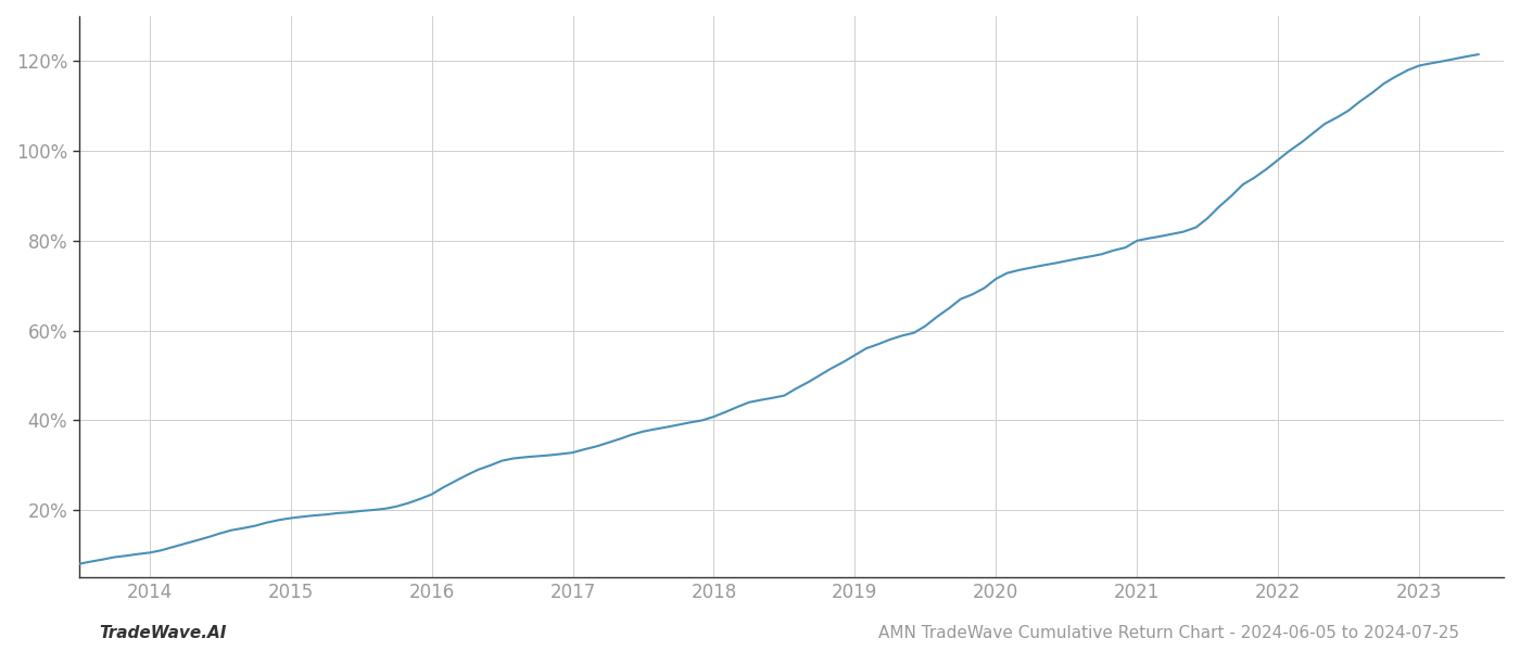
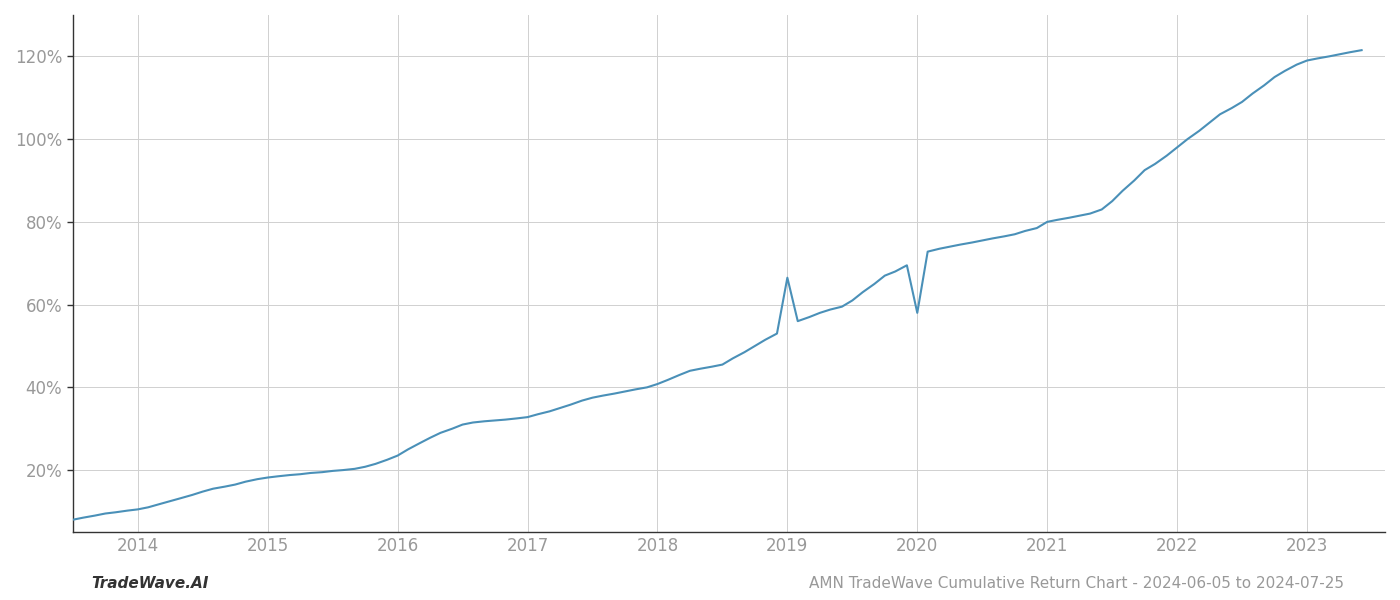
2019: 54.5% -> 66.5%
2020: 71.5% -> 58.0%
